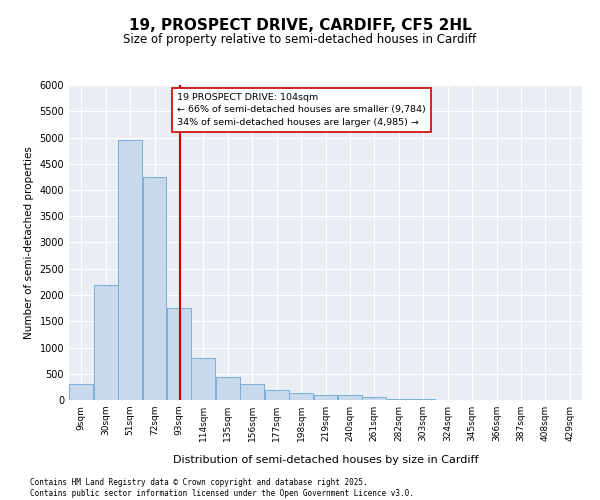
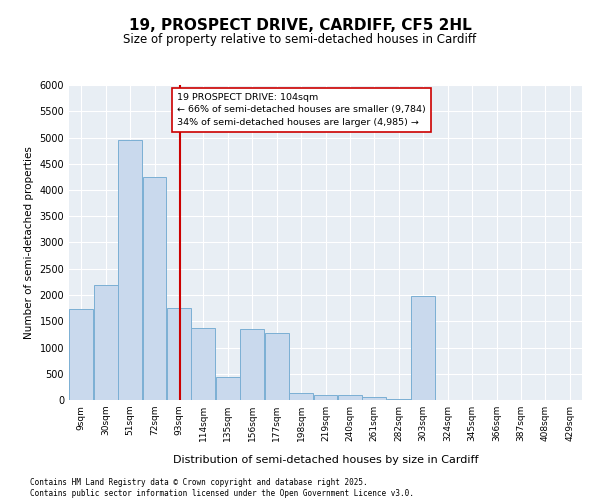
9sqm: 300 -> 1740
114sqm: 800 -> 1380
156sqm: 310 -> 1360
177sqm: 200 -> 1280
303sqm: 10 -> 1980
